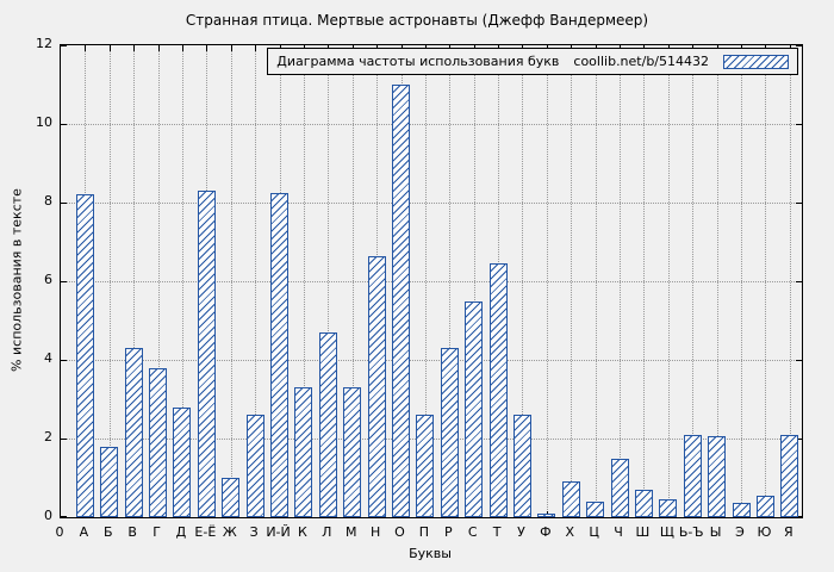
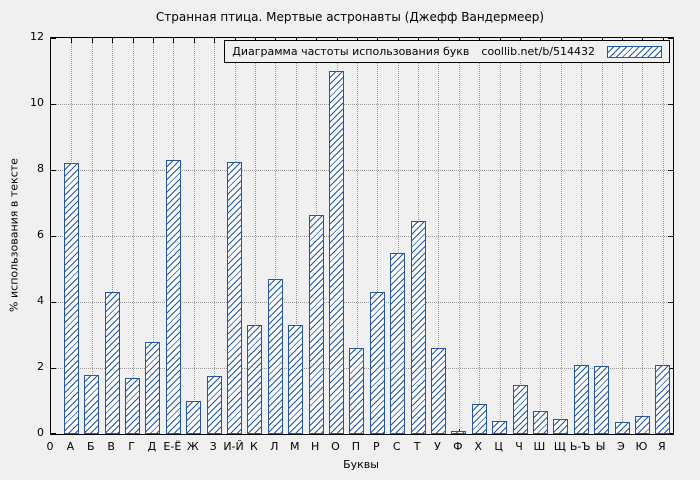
Г: 3.8 -> 1.7
З: 2.6 -> 1.8
